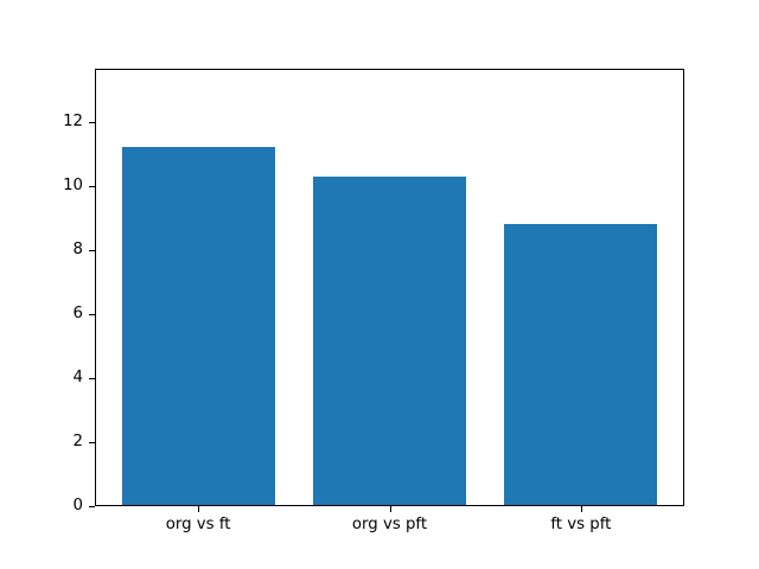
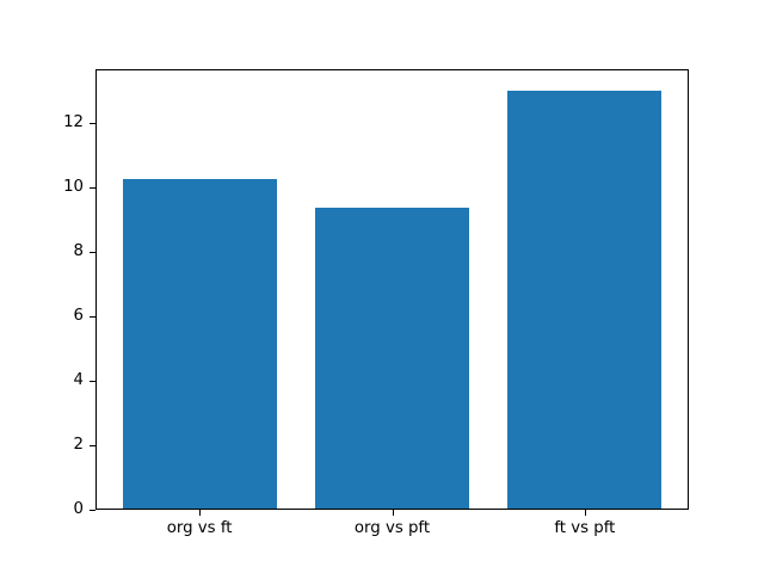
org vs ft: 11.2 -> 10.2
org vs pft: 10.3 -> 9.3
ft vs pft: 8.8 -> 13.0
